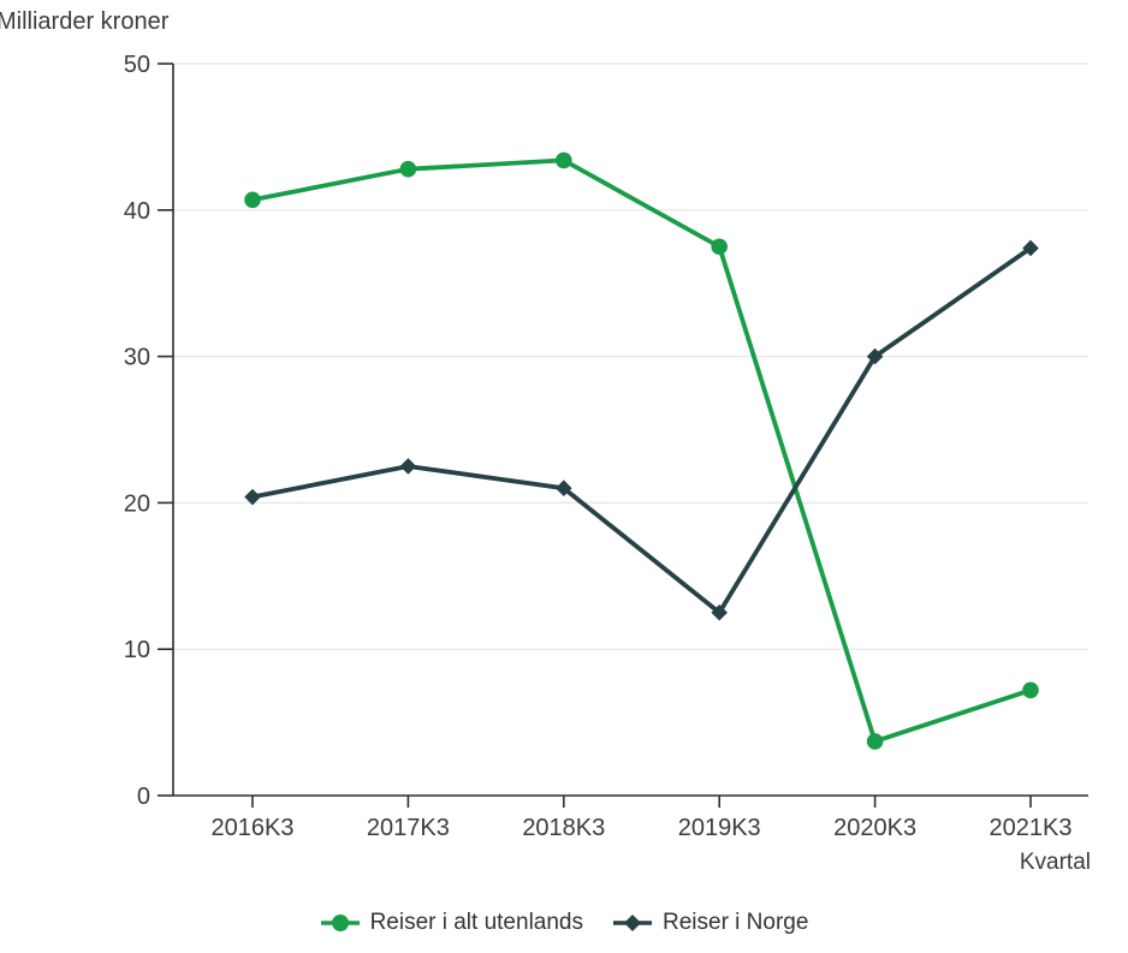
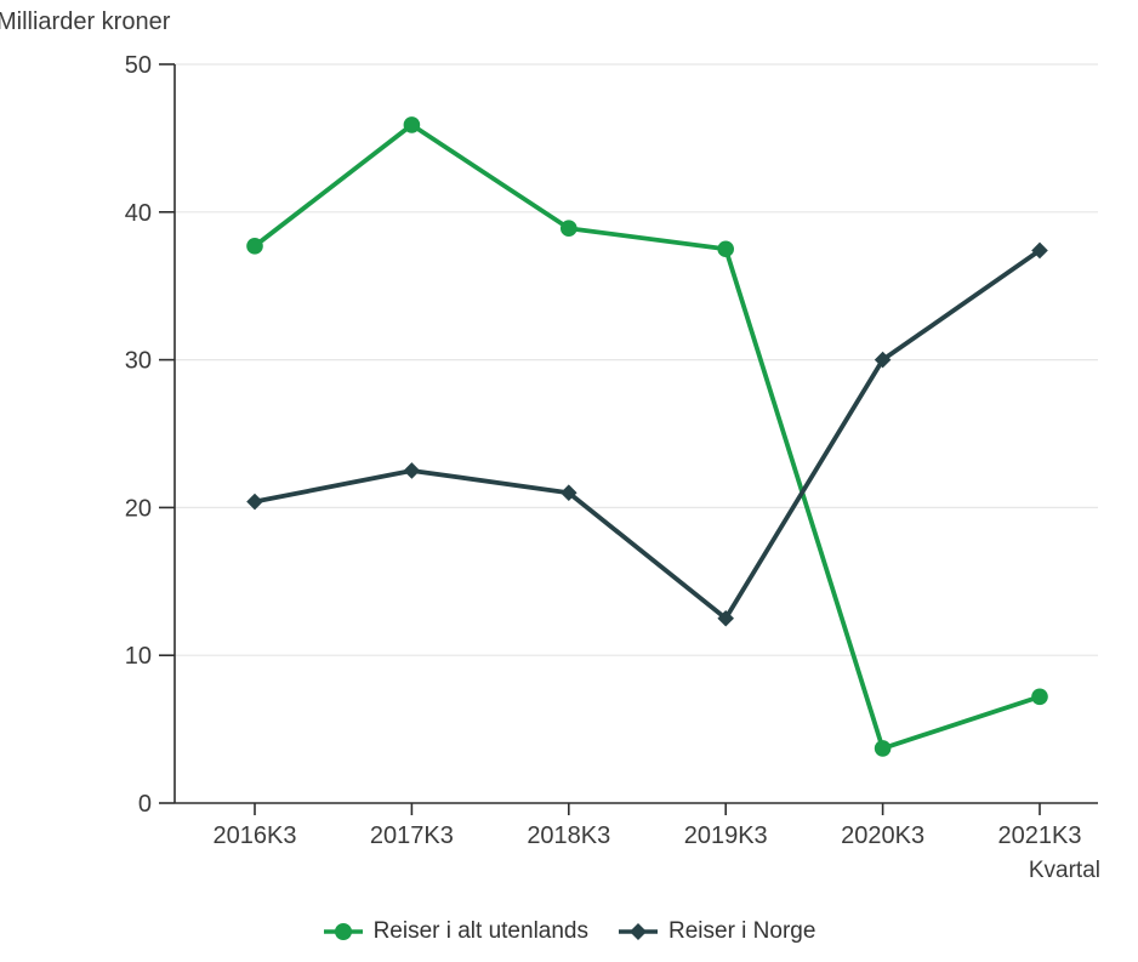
Reiser i alt utenlands/2016K3: 40.7 -> 37.7
Reiser i alt utenlands/2017K3: 42.8 -> 45.9
Reiser i alt utenlands/2018K3: 43.4 -> 38.9
